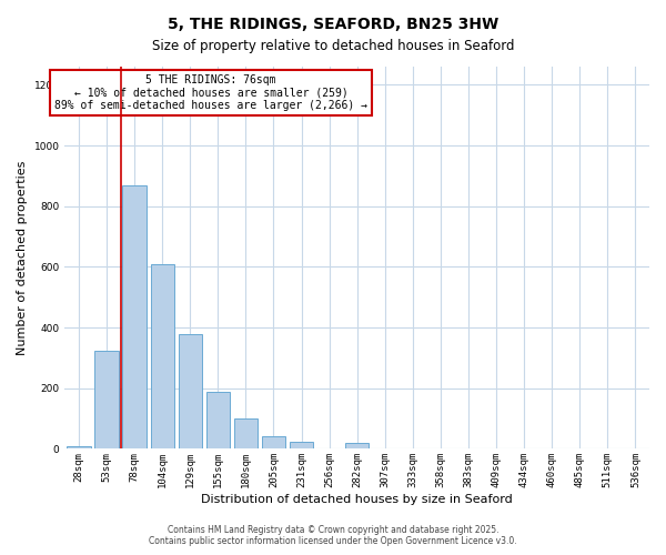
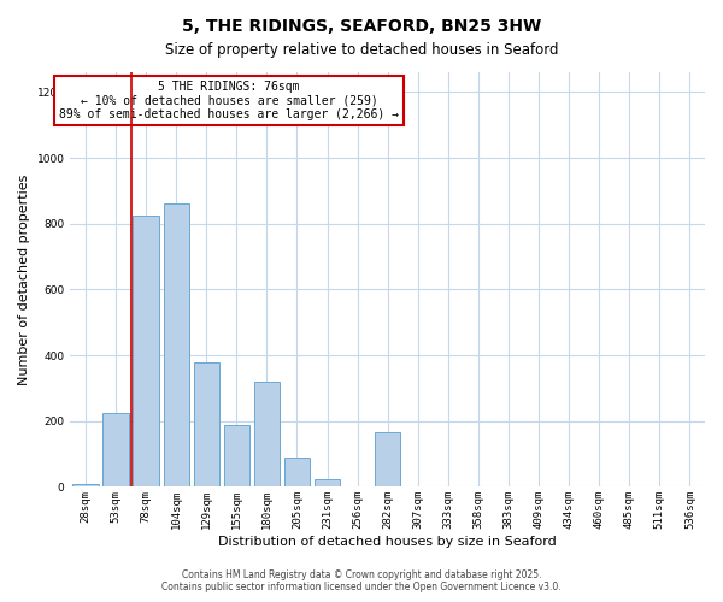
53sqm: 325 -> 225
78sqm: 868 -> 825
104sqm: 607 -> 860
180sqm: 100 -> 320
205sqm: 43 -> 90
282sqm: 18 -> 165
